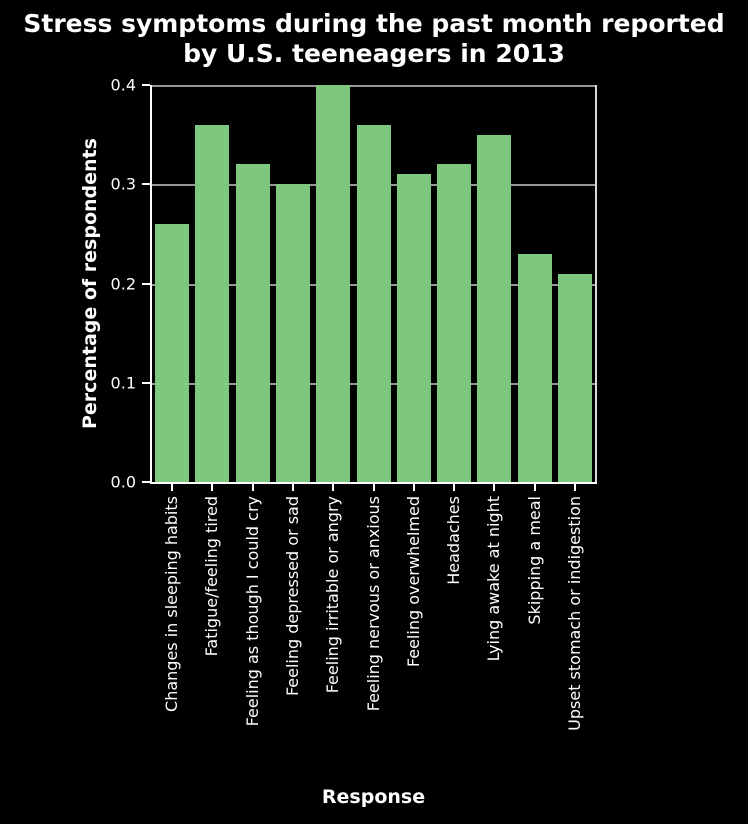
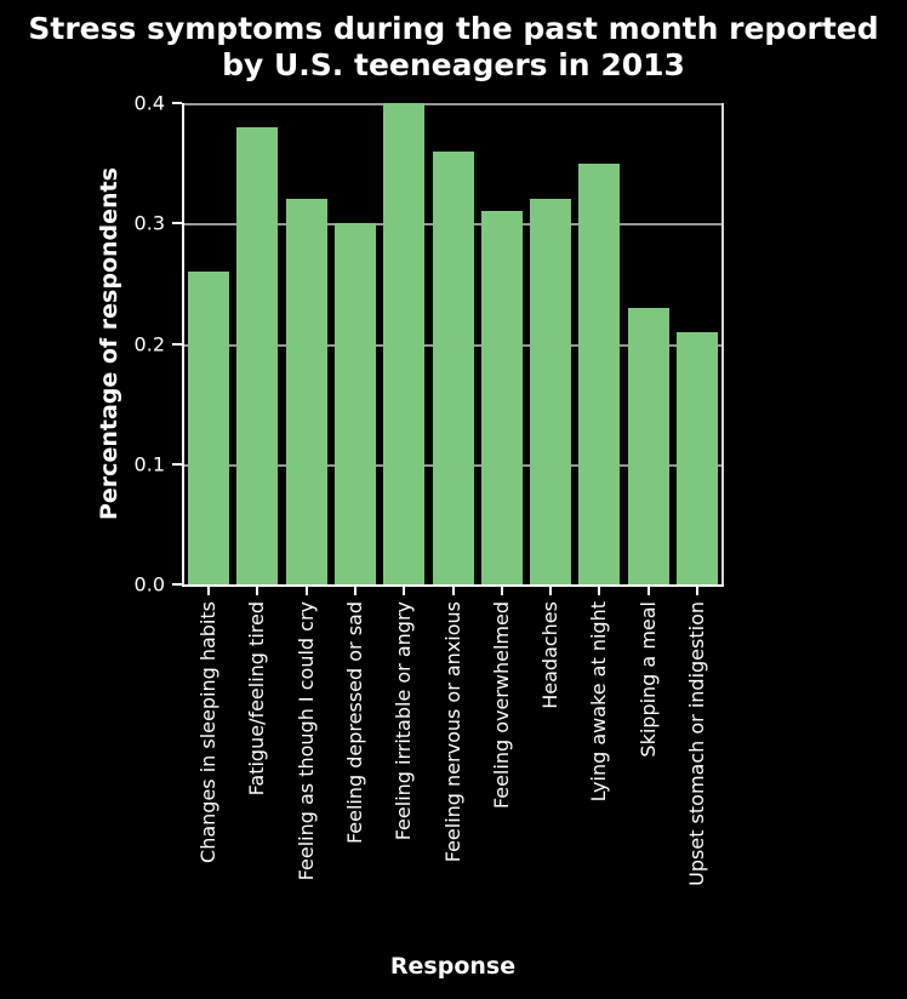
Fatigue/feeling tired: 0.36 -> 0.38
